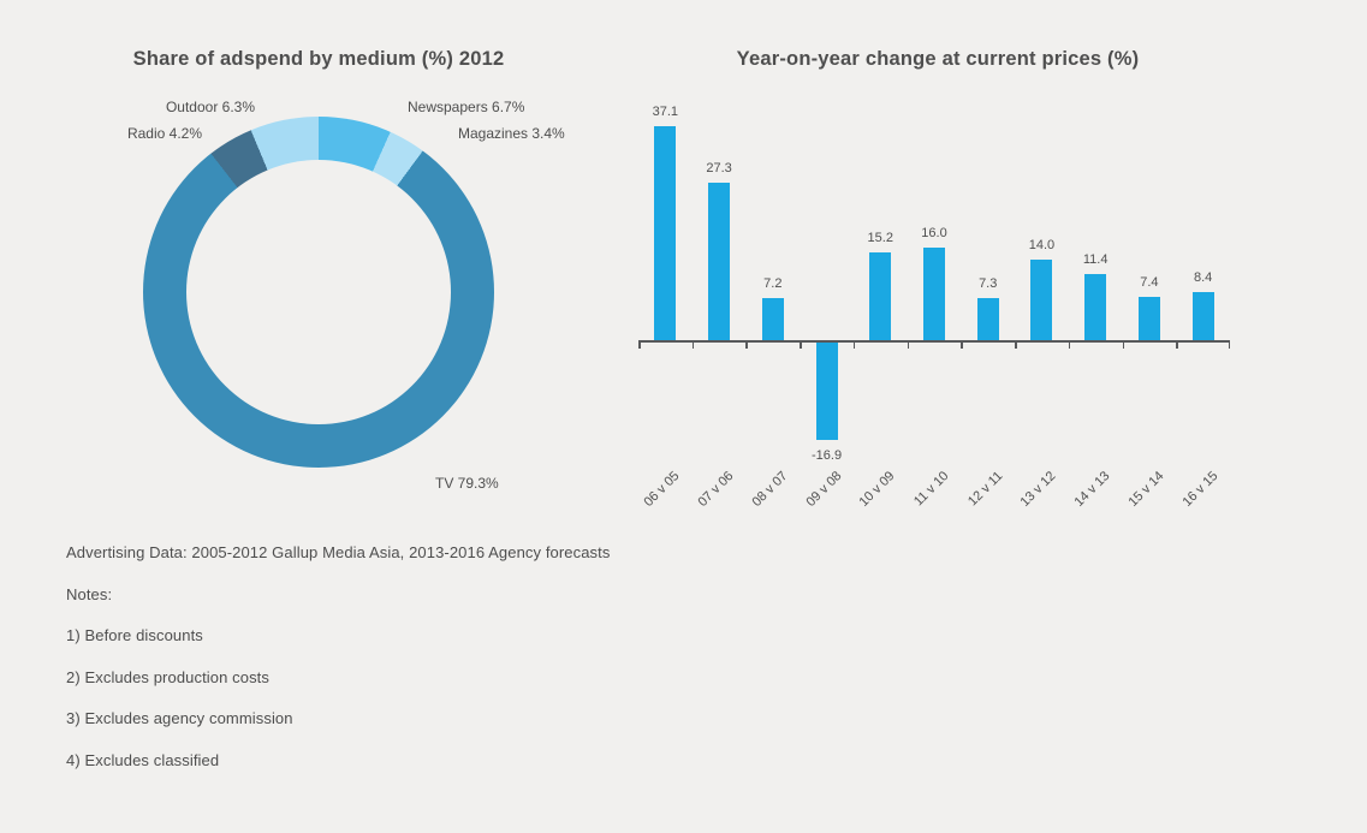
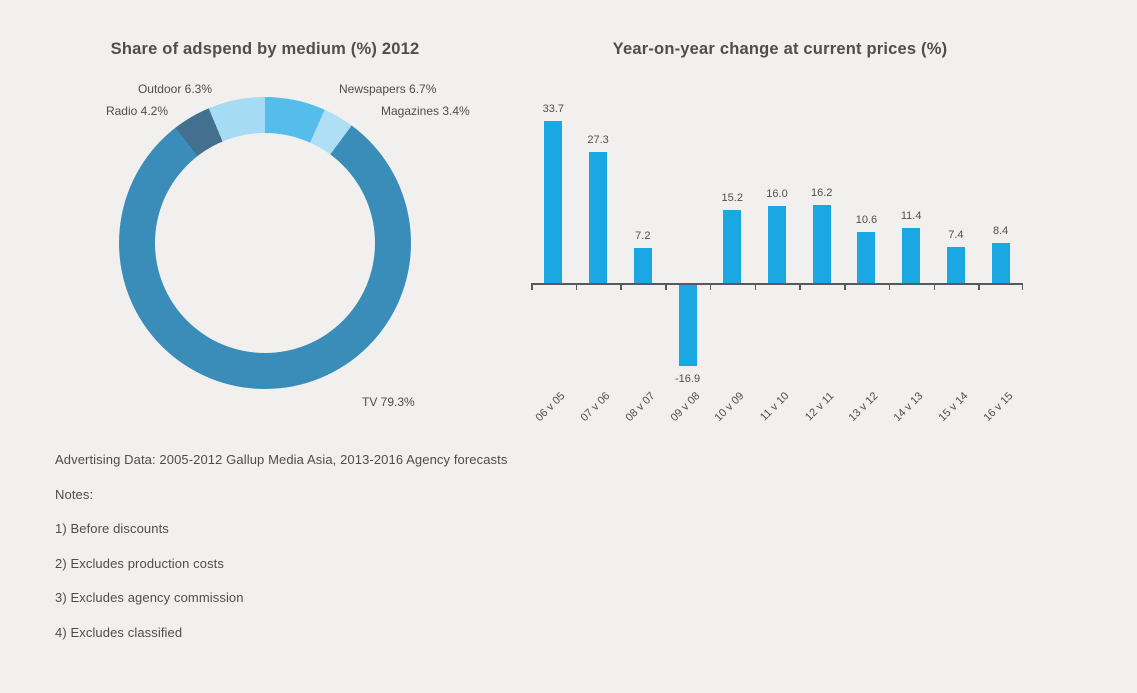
Year-on-year change at current prices (%)/06 v 05: 37.1 -> 33.7
Year-on-year change at current prices (%)/12 v 11: 7.3 -> 16.2
Year-on-year change at current prices (%)/13 v 12: 14.0 -> 10.6
